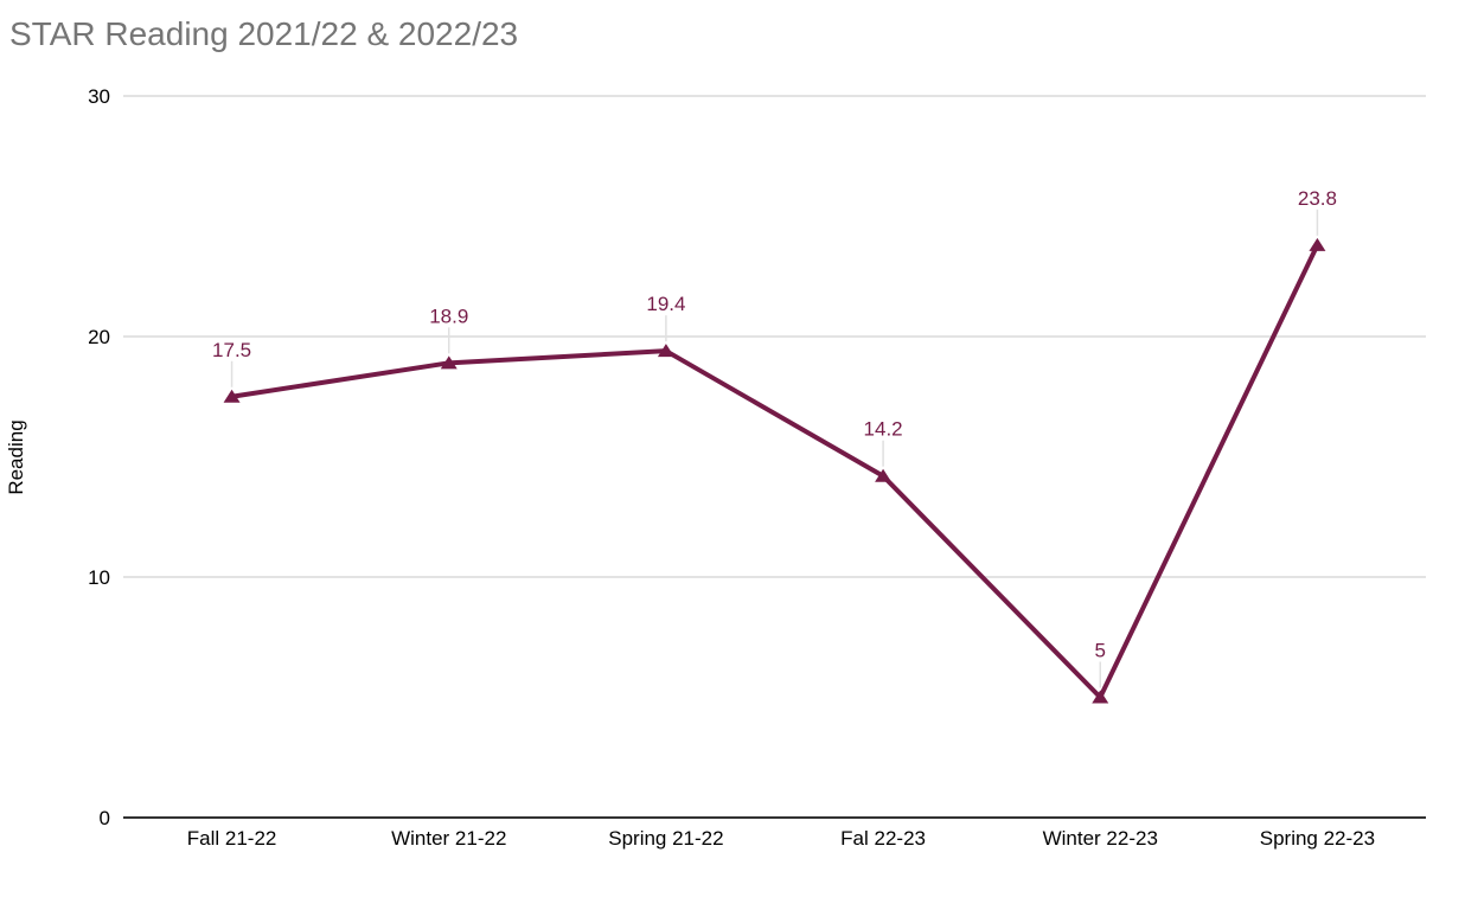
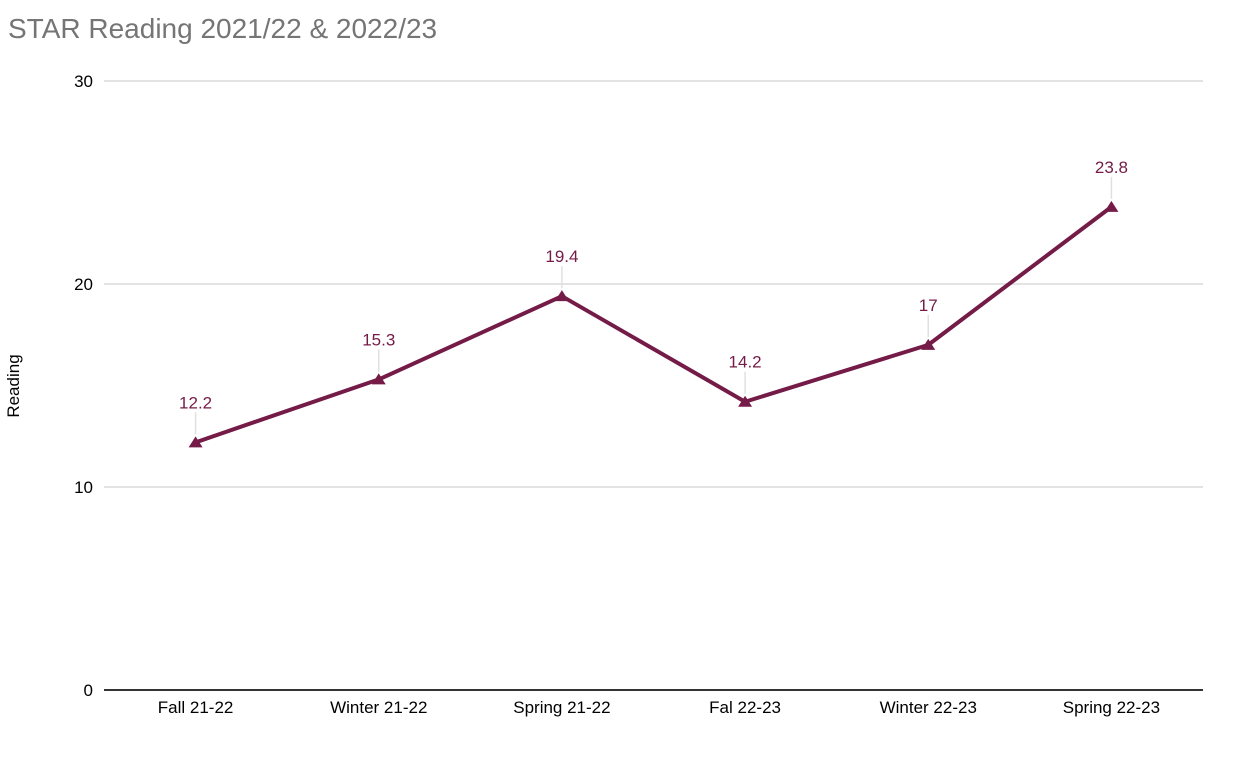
Fall 21-22: 17.5 -> 12.2
Winter 21-22: 18.9 -> 15.3
Winter 22-23: 5 -> 17
